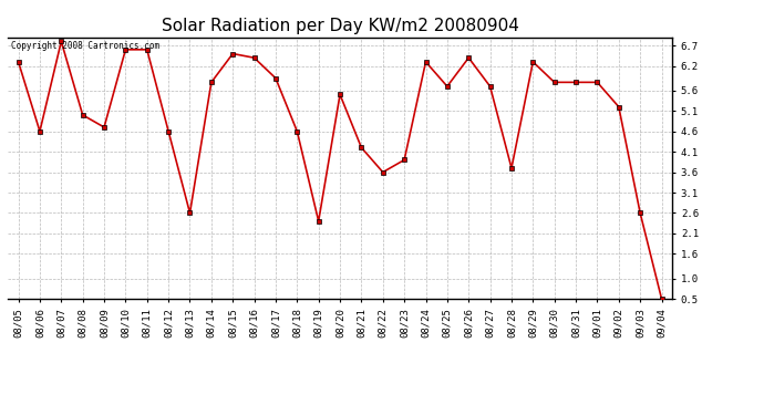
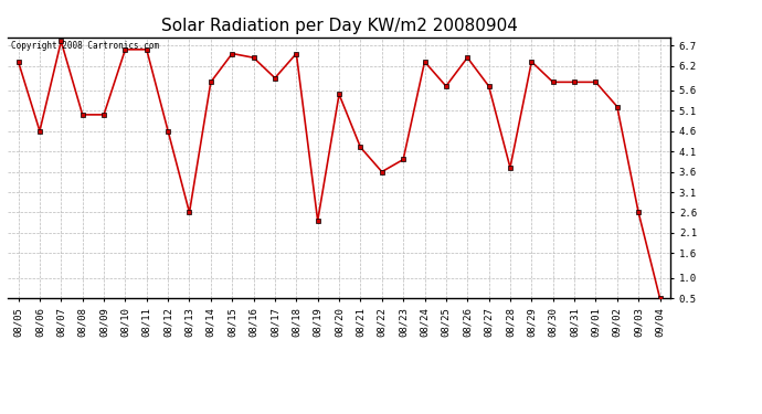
08/09: 4.7 -> 5.0
08/18: 4.6 -> 6.5
